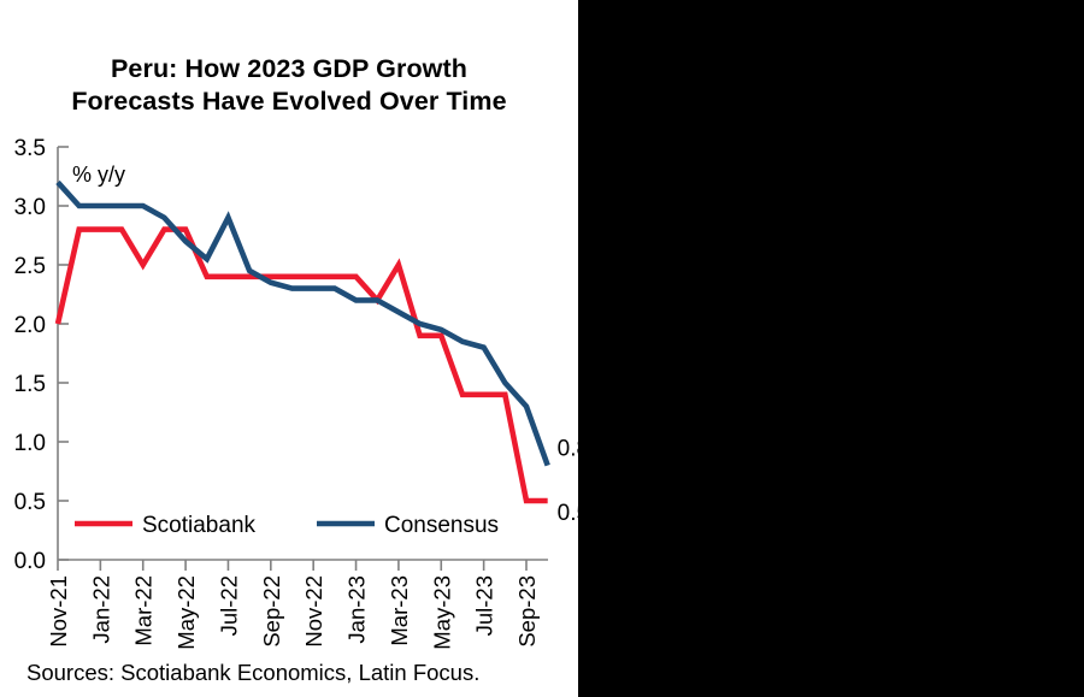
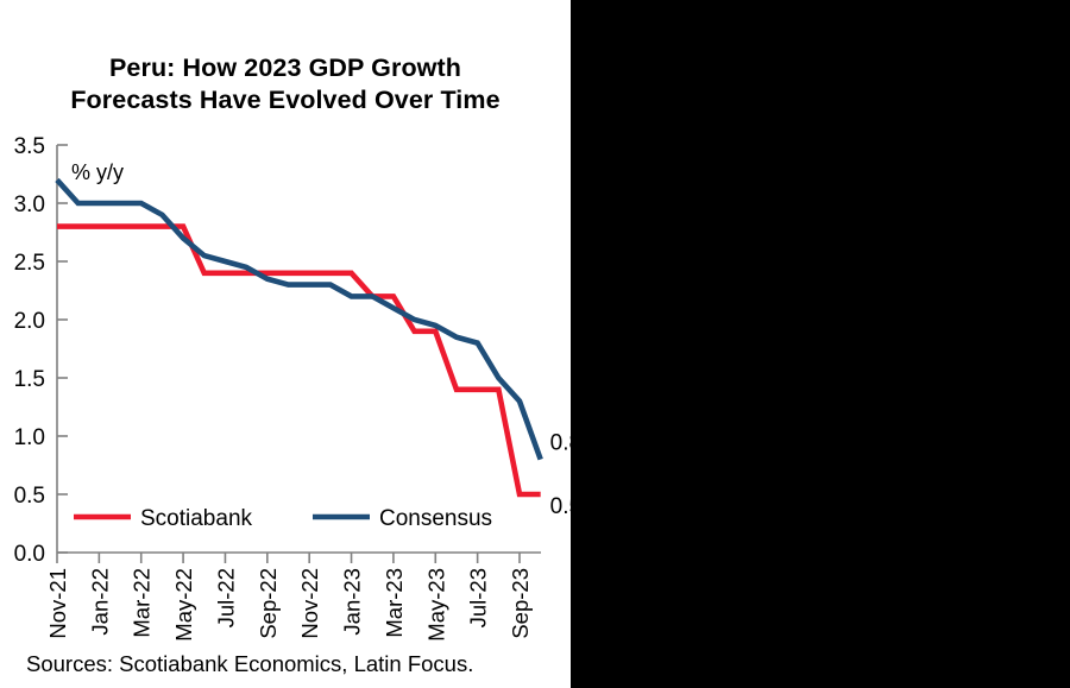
Scotiabank/Nov-21: 2.0 -> 2.8
Scotiabank/Mar-22: 2.5 -> 2.8
Consensus/Jul-22: 2.9 -> 2.5
Scotiabank/Mar-23: 2.5 -> 2.2
